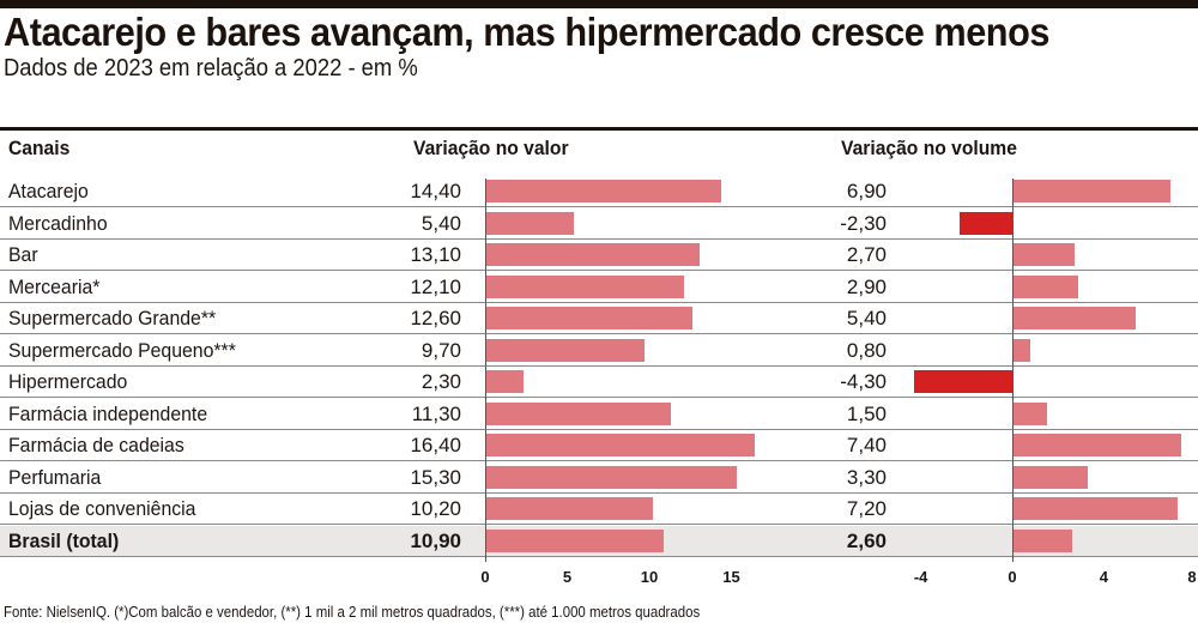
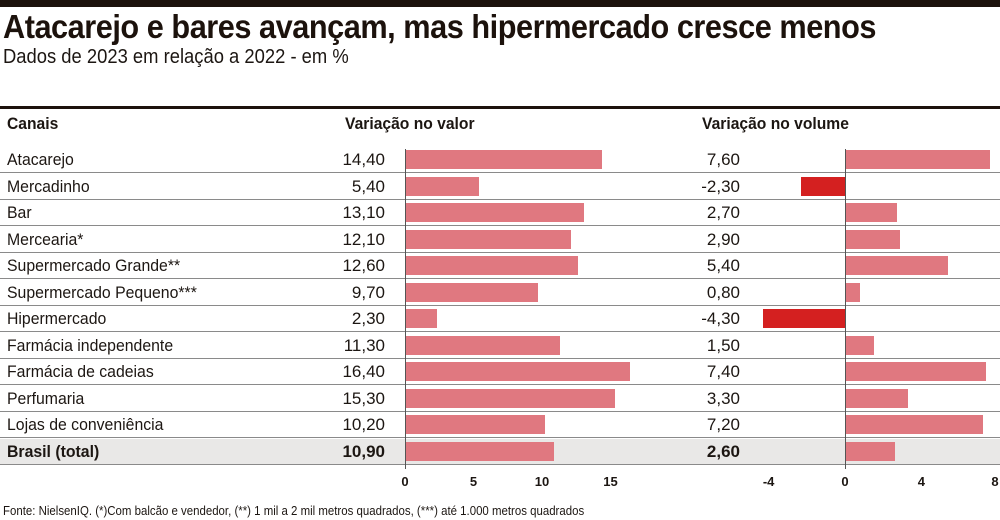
Variação no volume/Atacarejo: 6,90 -> 7,60
